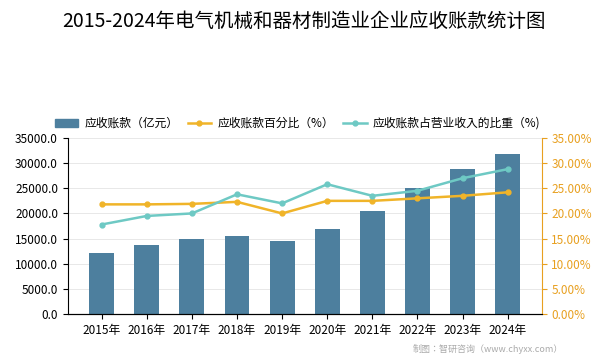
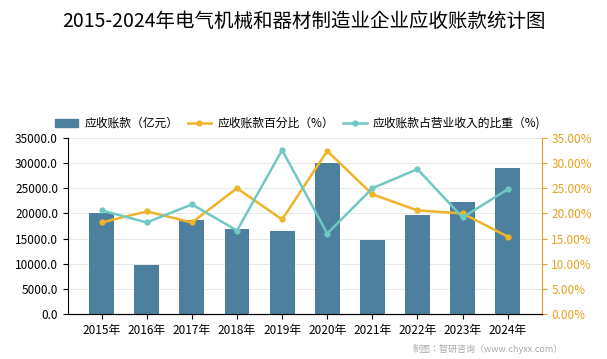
应收账款（亿元）/2015年: 12200 -> 20000
应收账款百分比（%）/2015年: 21.8% -> 18.2%
应收账款占营业收入的比重（%)/2015年: 17.8% -> 20.6%
应收账款（亿元）/2016年: 13700 -> 9800
应收账款百分比（%）/2016年: 21.8% -> 20.4%
应收账款占营业收入的比重（%)/2016年: 19.5% -> 18.2%
应收账款（亿元）/2017年: 14900 -> 18600
应收账款百分比（%）/2017年: 21.9% -> 18.2%
应收账款占营业收入的比重（%)/2017年: 20.0% -> 21.8%
应收账款（亿元）/2018年: 15500 -> 17000
应收账款百分比（%）/2018年: 22.3% -> 25.0%
应收账款占营业收入的比重（%)/2018年: 23.8% -> 16.6%
应收账款（亿元）/2019年: 14500 -> 16600
应收账款百分比（%）/2019年: 20.0% -> 18.8%
应收账款占营业收入的比重（%)/2019年: 22.0% -> 32.6%
应收账款（亿元）/2020年: 17000 -> 30000
应收账款百分比（%）/2020年: 22.5% -> 32.4%
应收账款占营业收入的比重（%)/2020年: 25.8% -> 16.0%
应收账款（亿元）/2021年: 20500 -> 14800
应收账款百分比（%）/2021年: 22.5% -> 23.8%
应收账款占营业收入的比重（%)/2021年: 23.5% -> 25.0%
应收账款（亿元）/2022年: 25000 -> 19600
应收账款百分比（%）/2022年: 23.0% -> 20.6%
应收账款占营业收入的比重（%)/2022年: 24.5% -> 28.8%
应收账款（亿元）/2023年: 28900 -> 22200
应收账款百分比（%）/2023年: 23.5% -> 20.0%
应收账款占营业收入的比重（%)/2023年: 27.0% -> 19.2%
应收账款（亿元）/2024年: 31800 -> 29000
应收账款百分比（%）/2024年: 24.2% -> 15.4%
应收账款占营业收入的比重（%)/2024年: 28.8% -> 24.8%
